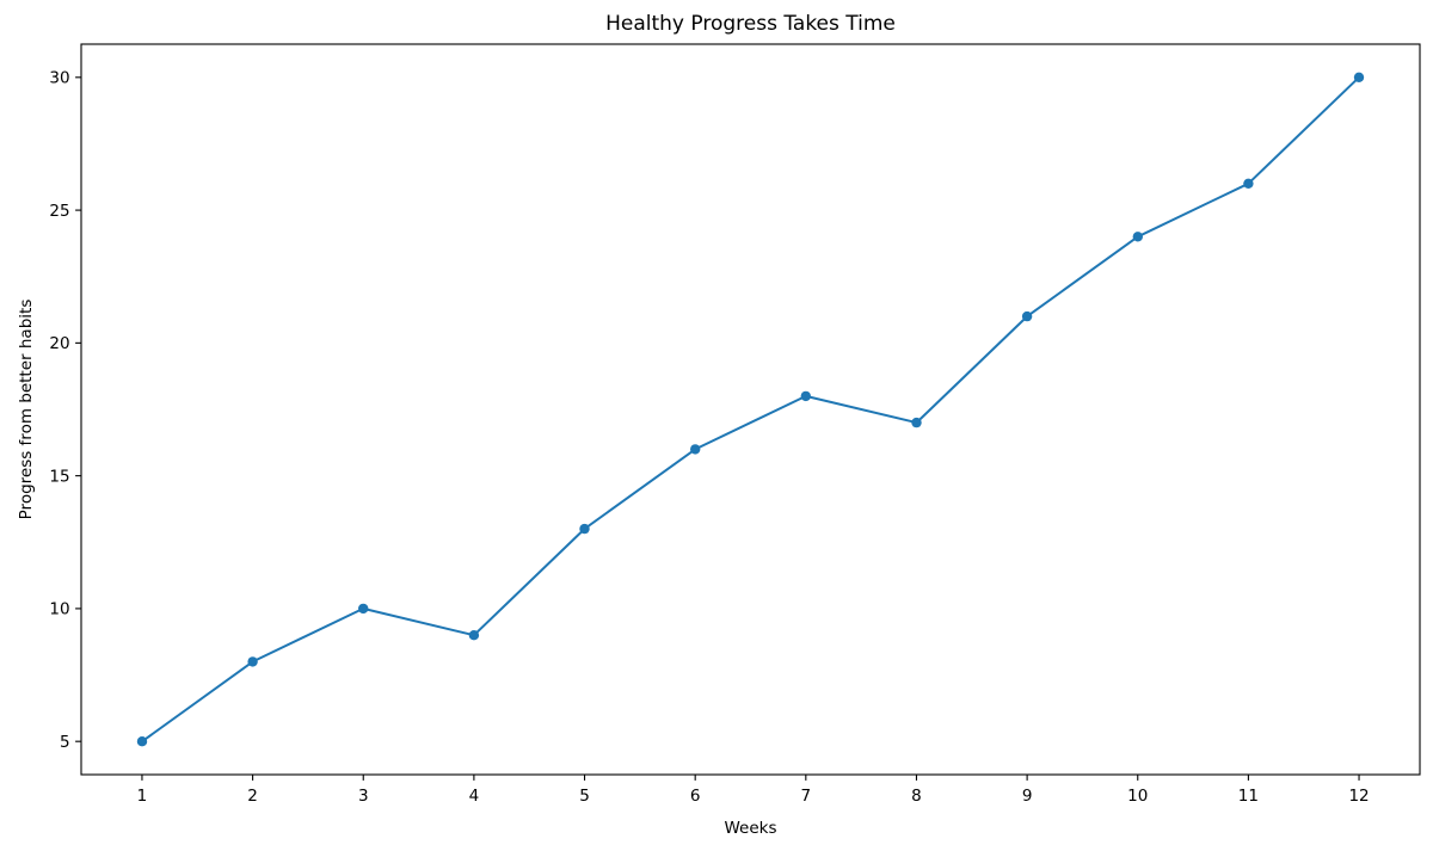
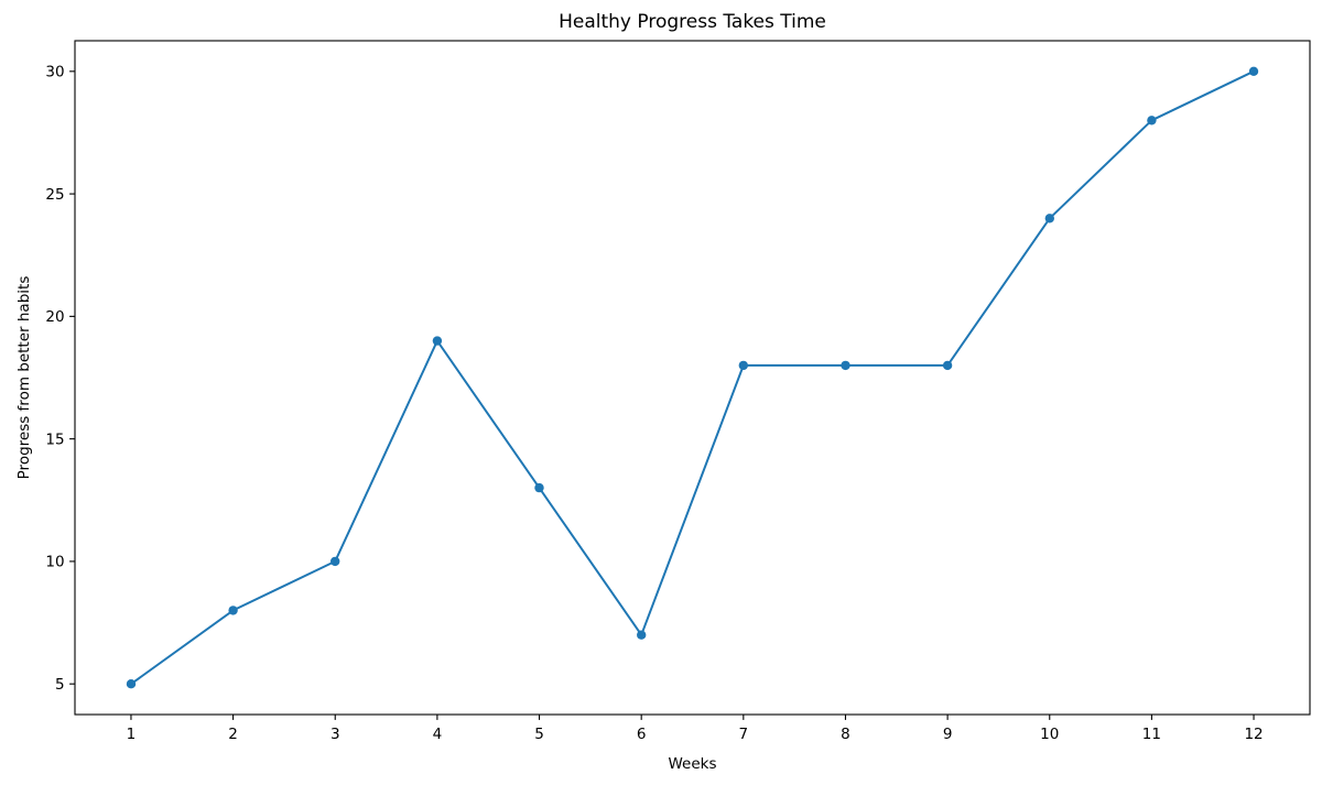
4: 9 -> 19
6: 16 -> 7
8: 17 -> 18
9: 21 -> 18
11: 26 -> 28
